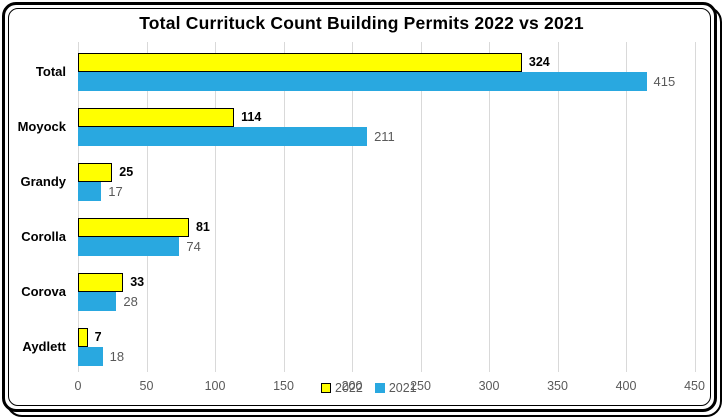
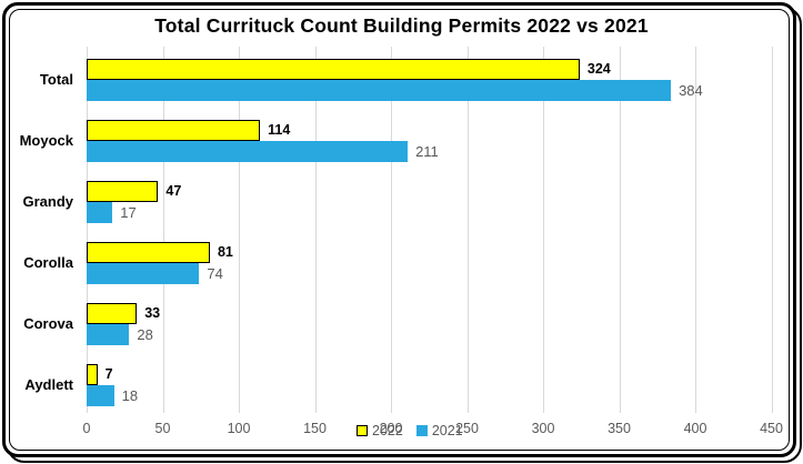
2021/Total: 415 -> 384
2022/Grandy: 25 -> 47
